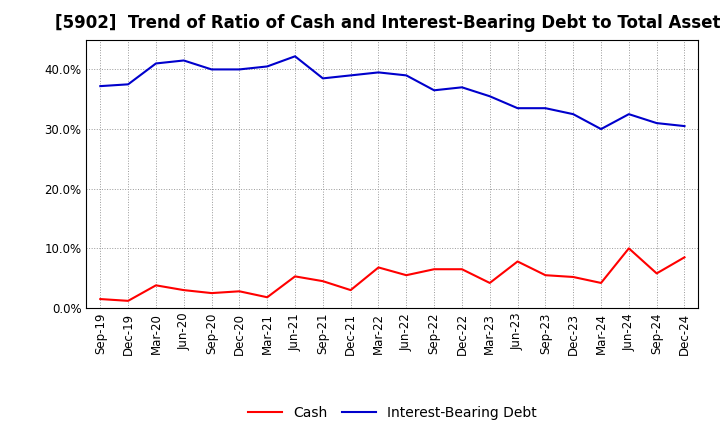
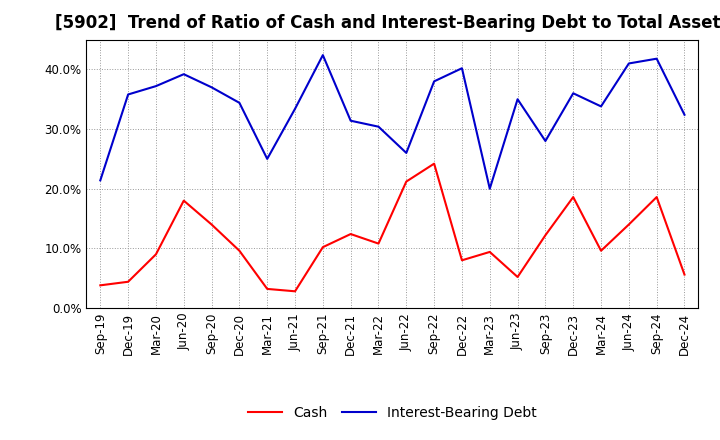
Cash/Sep-19: 1.5% -> 3.8%
Interest-Bearing Debt/Sep-19: 37.2% -> 21.4%
Cash/Dec-19: 1.2% -> 4.4%
Interest-Bearing Debt/Dec-19: 37.5% -> 35.8%
Cash/Mar-20: 3.8% -> 9.0%
Interest-Bearing Debt/Mar-20: 41.0% -> 37.2%
Cash/Jun-20: 3.0% -> 18.0%
Interest-Bearing Debt/Jun-20: 41.5% -> 39.2%
Cash/Sep-20: 2.5% -> 14.0%
Interest-Bearing Debt/Sep-20: 40.0% -> 37.0%
Cash/Dec-20: 2.8% -> 9.6%
Interest-Bearing Debt/Dec-20: 40.0% -> 34.4%
Cash/Mar-21: 1.8% -> 3.2%
Interest-Bearing Debt/Mar-21: 40.5% -> 25.0%
Cash/Jun-21: 5.3% -> 2.8%
Interest-Bearing Debt/Jun-21: 42.2% -> 33.4%
Cash/Sep-21: 4.5% -> 10.2%
Interest-Bearing Debt/Sep-21: 38.5% -> 42.4%
Cash/Dec-21: 3.0% -> 12.4%
Interest-Bearing Debt/Dec-21: 39.0% -> 31.4%
Cash/Mar-22: 6.8% -> 10.8%
Interest-Bearing Debt/Mar-22: 39.5% -> 30.4%
Cash/Jun-22: 5.5% -> 21.2%
Interest-Bearing Debt/Jun-22: 39.0% -> 26.0%
Cash/Sep-22: 6.5% -> 24.2%
Interest-Bearing Debt/Sep-22: 36.5% -> 38.0%
Cash/Dec-22: 6.5% -> 8.0%
Interest-Bearing Debt/Dec-22: 37.0% -> 40.2%
Cash/Mar-23: 4.2% -> 9.4%
Interest-Bearing Debt/Mar-23: 35.5% -> 20.0%
Cash/Jun-23: 7.8% -> 5.2%
Interest-Bearing Debt/Jun-23: 33.5% -> 35.0%
Cash/Sep-23: 5.5% -> 12.2%
Interest-Bearing Debt/Sep-23: 33.5% -> 28.0%
Cash/Dec-23: 5.2% -> 18.6%
Interest-Bearing Debt/Dec-23: 32.5% -> 36.0%
Cash/Mar-24: 4.2% -> 9.6%
Interest-Bearing Debt/Mar-24: 30.0% -> 33.8%
Cash/Jun-24: 10.0% -> 14.0%
Interest-Bearing Debt/Jun-24: 32.5% -> 41.0%
Cash/Sep-24: 5.8% -> 18.6%
Interest-Bearing Debt/Sep-24: 31.0% -> 41.8%
Cash/Dec-24: 8.5% -> 5.6%
Interest-Bearing Debt/Dec-24: 30.5% -> 32.4%
